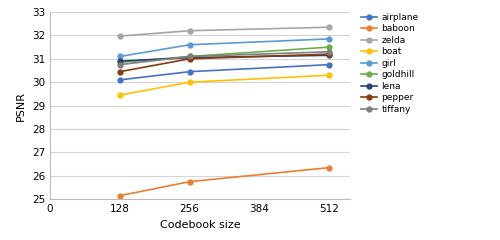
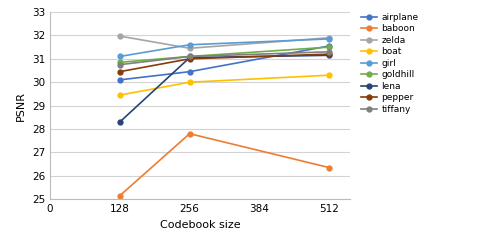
lena/128: 30.90 -> 28.30
baboon/256: 25.75 -> 27.80
zelda/256: 32.20 -> 31.45
airplane/512: 30.75 -> 31.55
zelda/512: 32.35 -> 31.90
